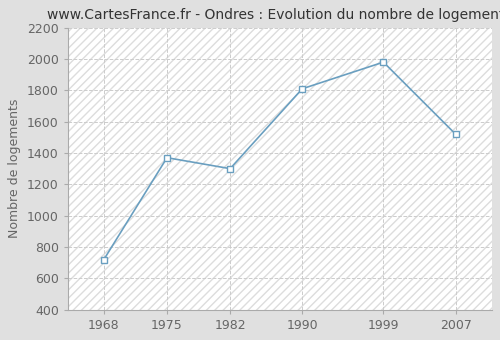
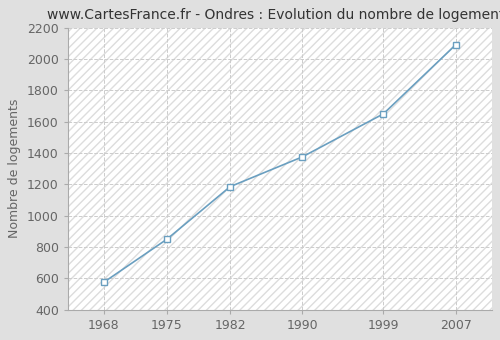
1968: 720 -> 580
1975: 1370 -> 850
1982: 1300 -> 1180
1990: 1810 -> 1380
1999: 1980 -> 1650
2007: 1520 -> 2090
